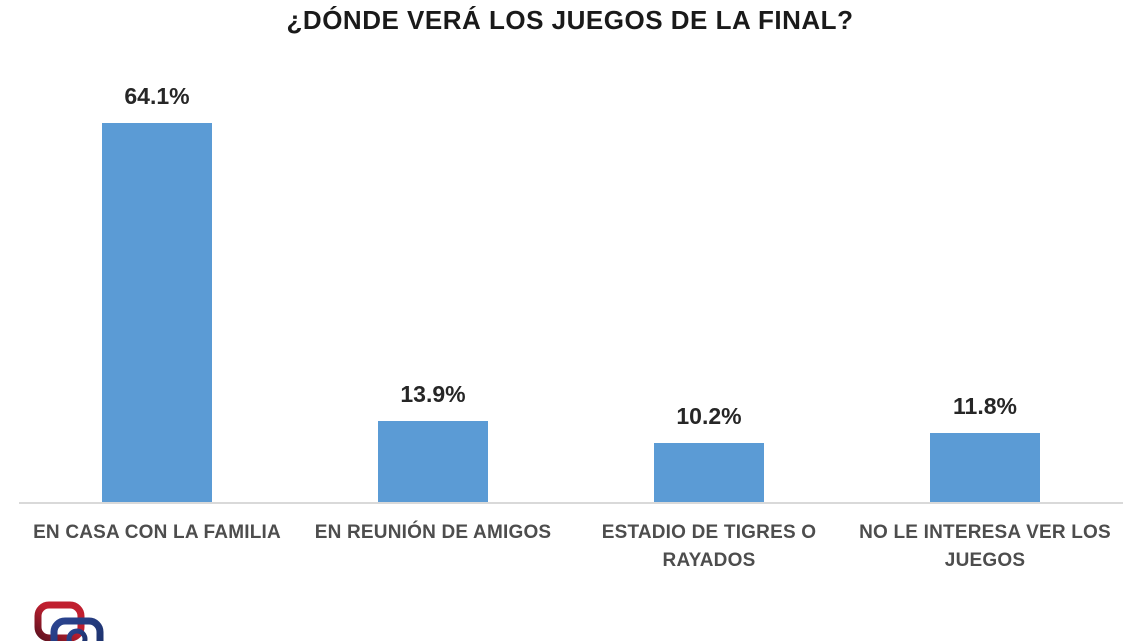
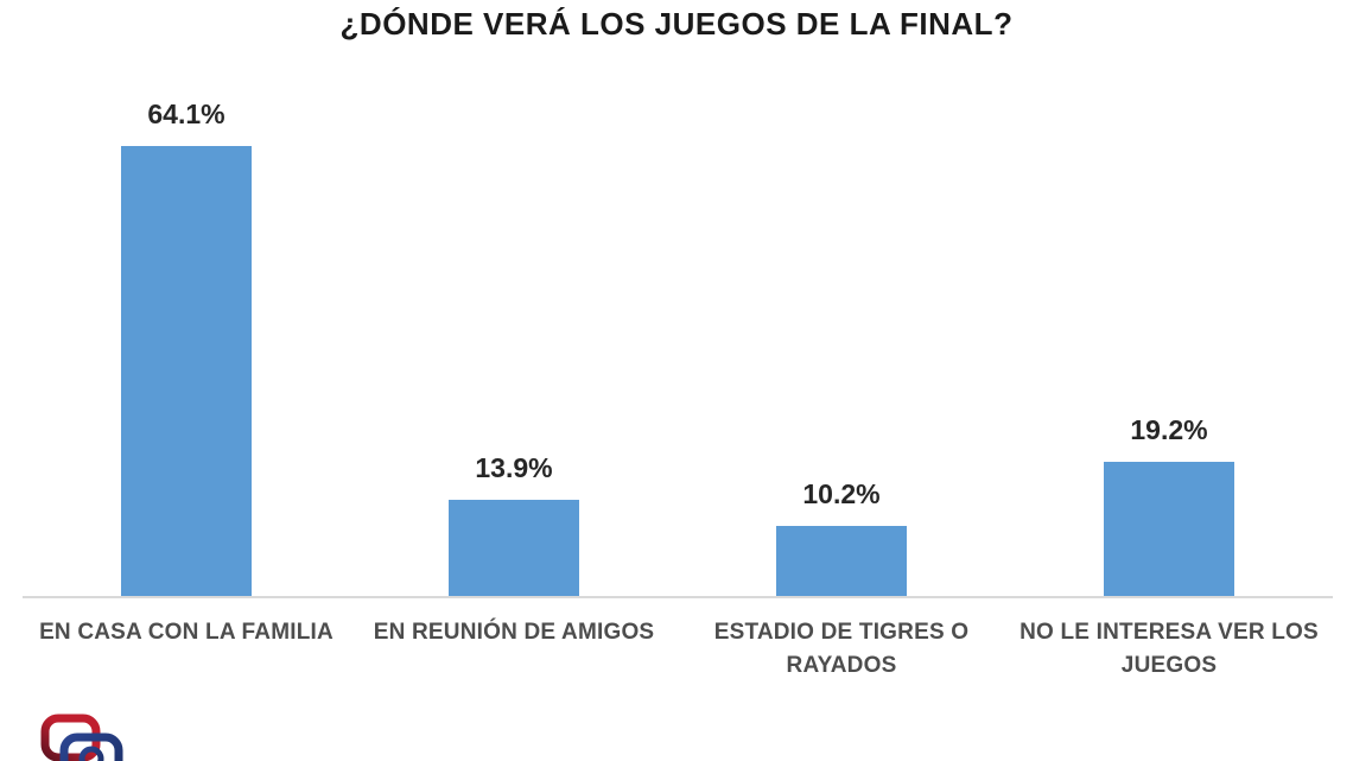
NO LE INTERESA VER LOS JUEGOS: 11.8% -> 19.2%
